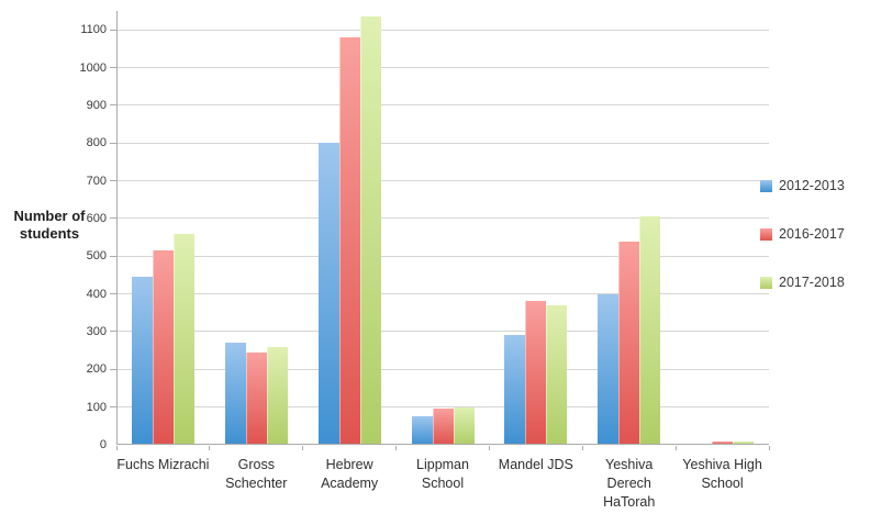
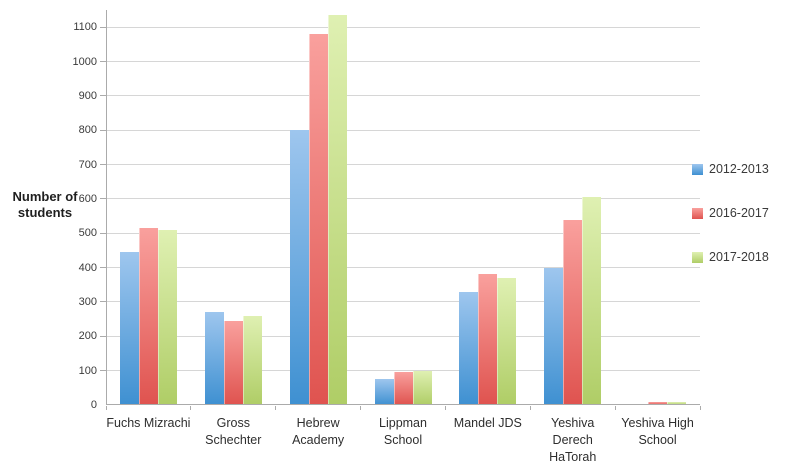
2017-2018/Fuchs Mizrachi: 560 -> 510
2012-2013/Mandel JDS: 290 -> 330
